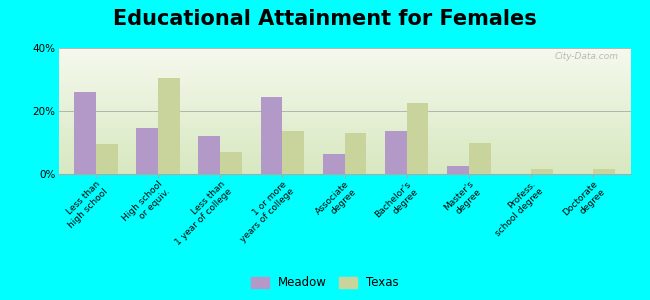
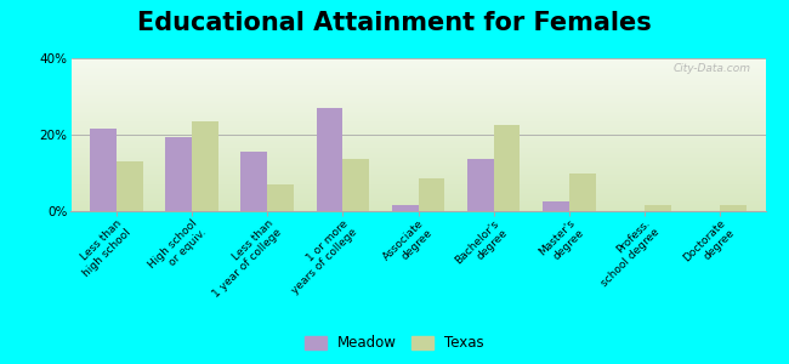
Meadow/Less than high school: 26.0% -> 21.5%
Texas/Less than high school: 9.5% -> 13.0%
Meadow/High school or equiv.: 14.5% -> 19.5%
Texas/High school or equiv.: 30.5% -> 23.5%
Meadow/Less than 1 year of college: 12.0% -> 15.5%
Meadow/1 or more years of college: 24.5% -> 27.0%
Meadow/Associate degree: 6.5% -> 1.5%
Texas/Associate degree: 13.0% -> 8.5%
